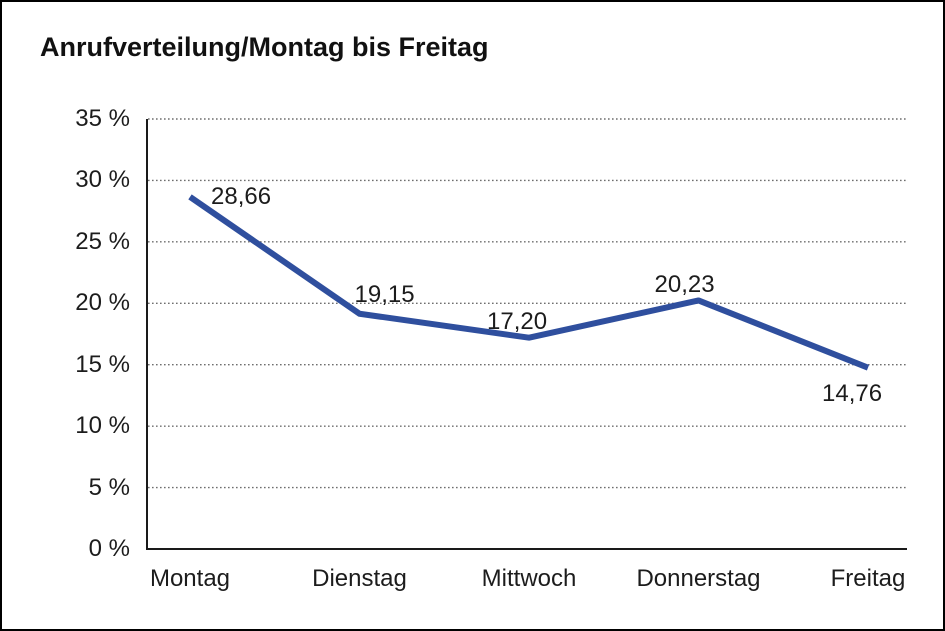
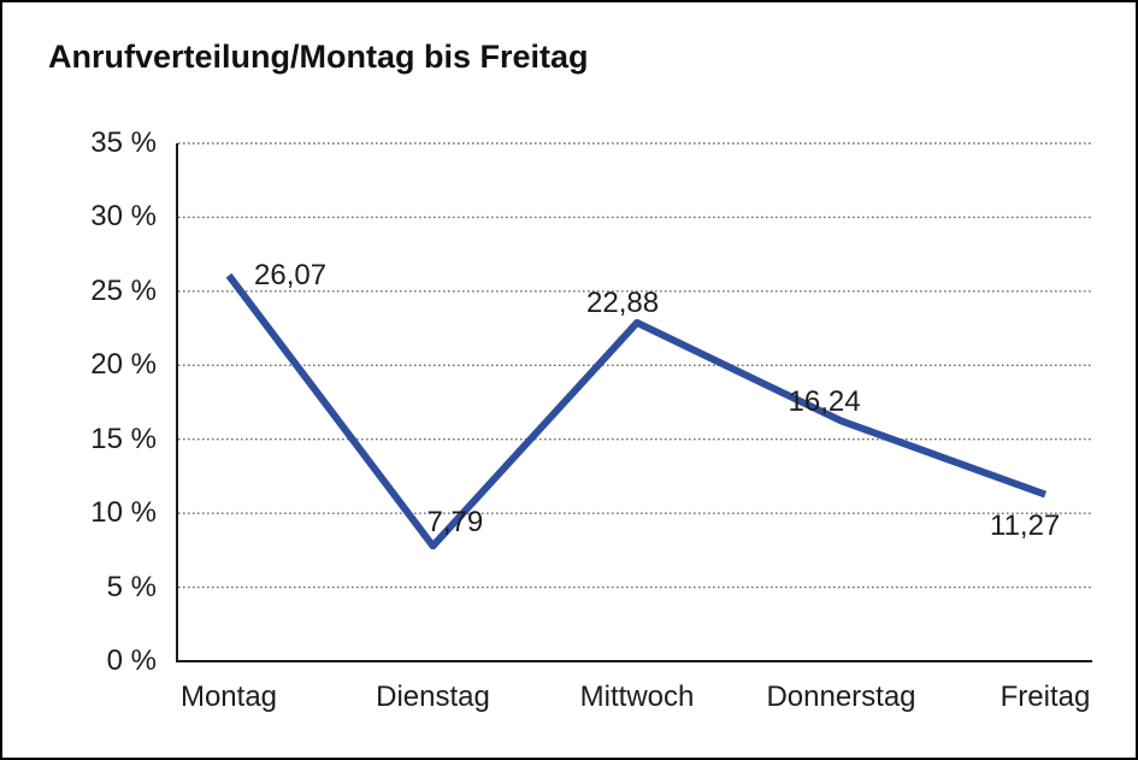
Montag: 28,66 -> 26,07
Dienstag: 19,15 -> 7,79
Mittwoch: 17,20 -> 22,88
Donnerstag: 20,23 -> 16,24
Freitag: 14,76 -> 11,27
